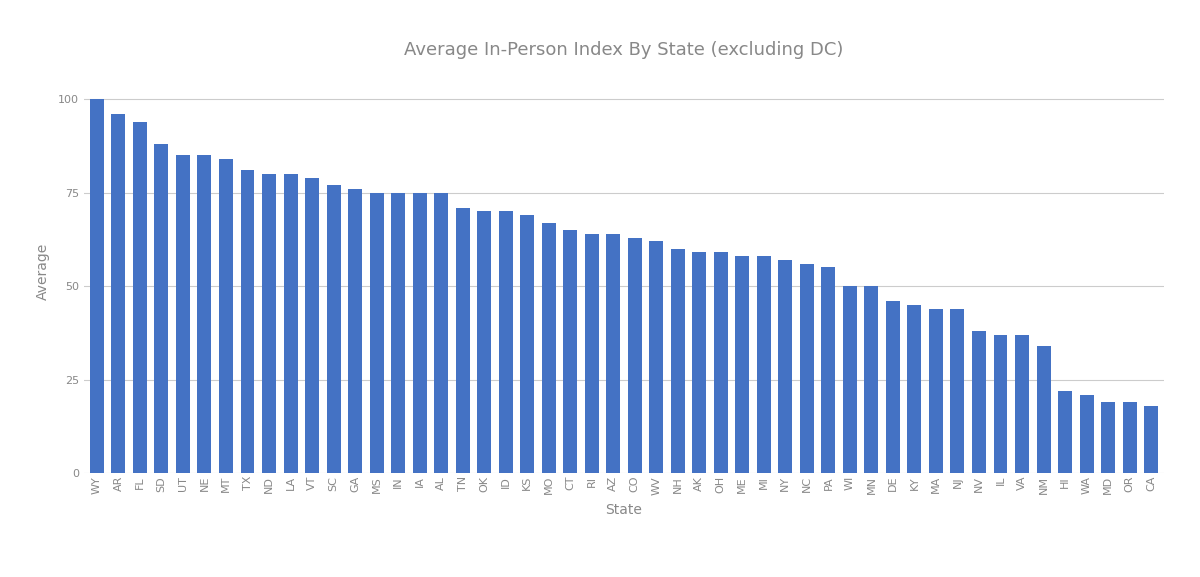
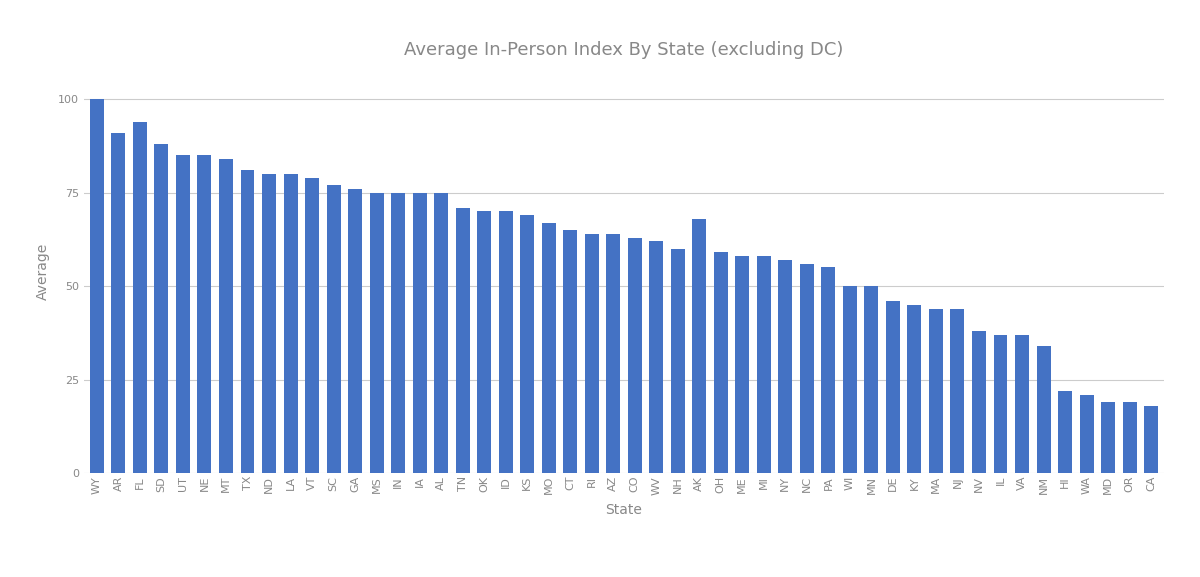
AR: 96 -> 91
AK: 59 -> 68
